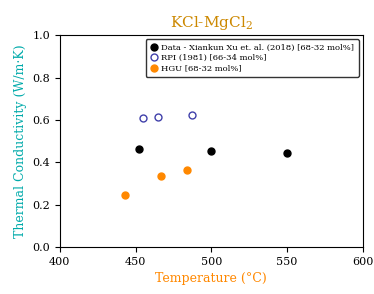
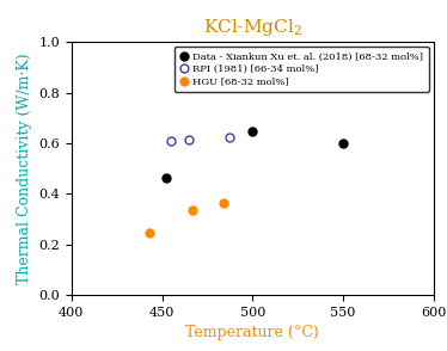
Data - Xiankun Xu et. al. (2018) [68-32 mol%]/500: 0.452 -> 0.645
Data - Xiankun Xu et. al. (2018) [68-32 mol%]/550: 0.445 -> 0.600
